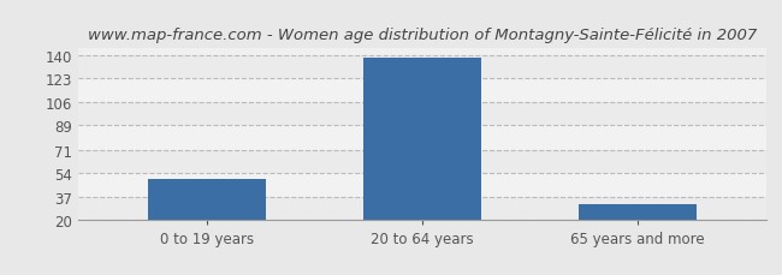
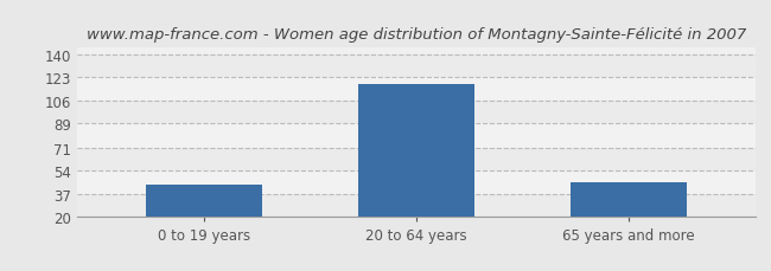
0 to 19 years: 50 -> 44
20 to 64 years: 138 -> 118
65 years and more: 31 -> 45
